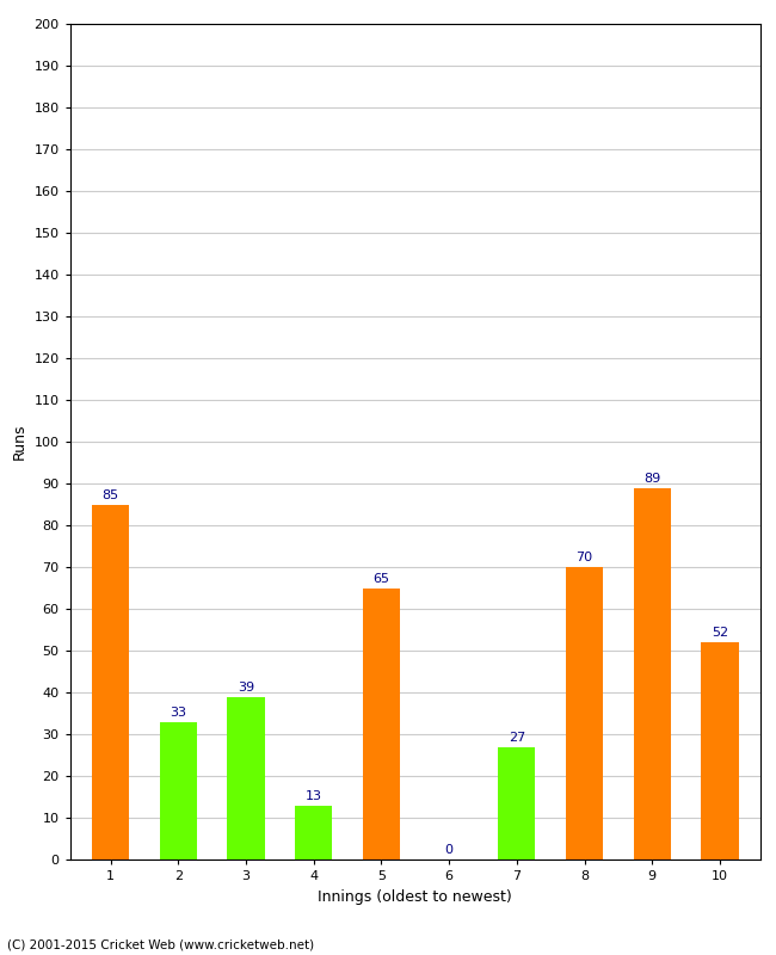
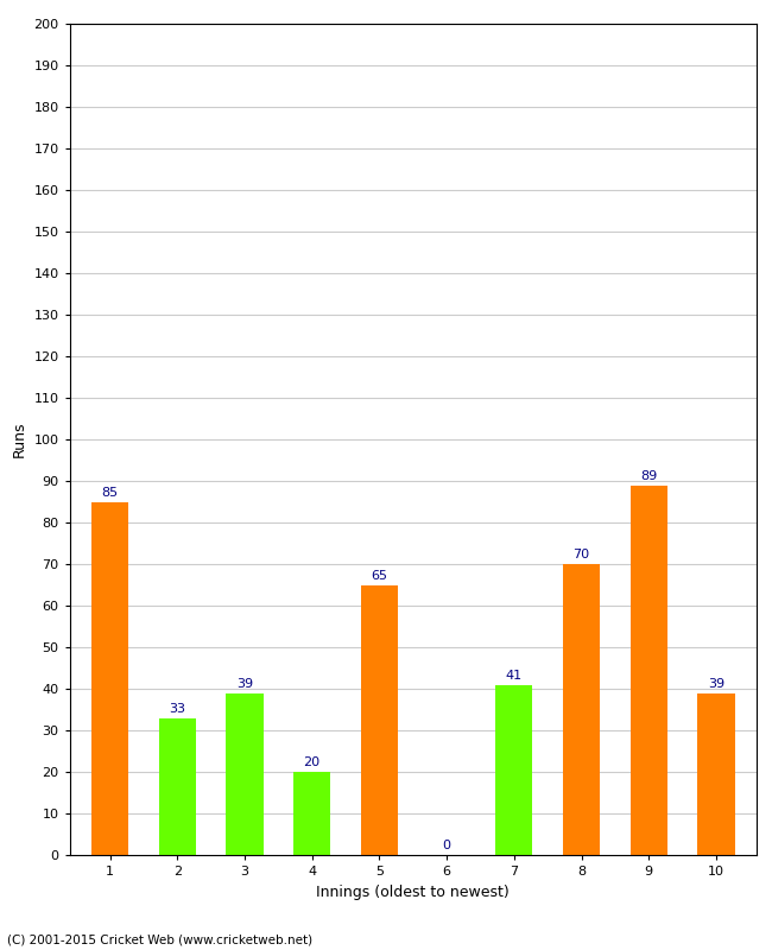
4: 13 -> 20
7: 27 -> 41
10: 52 -> 39
